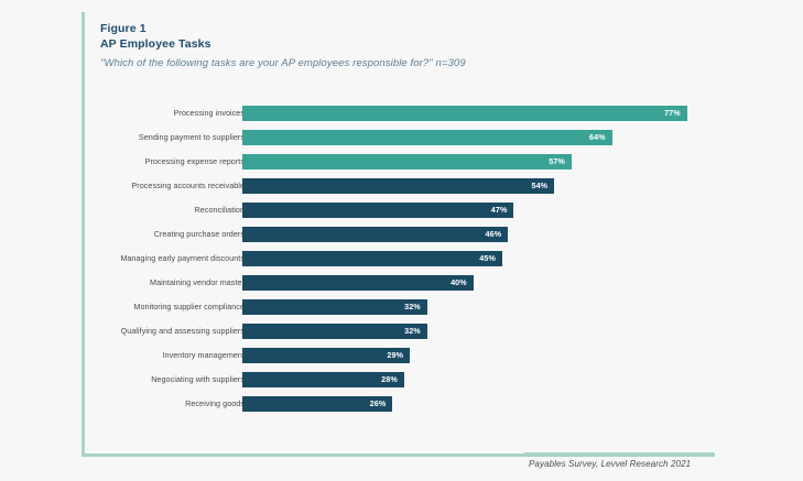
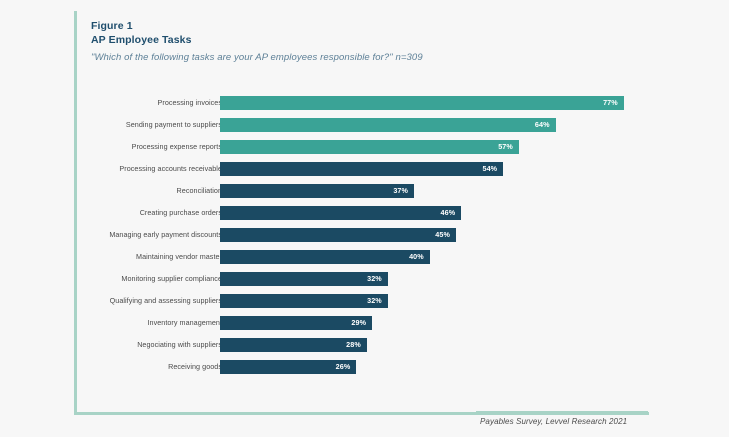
Reconciliation: 47% -> 37%
